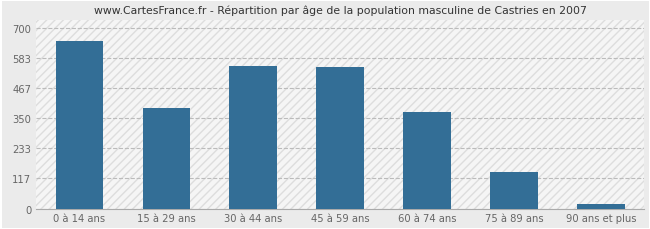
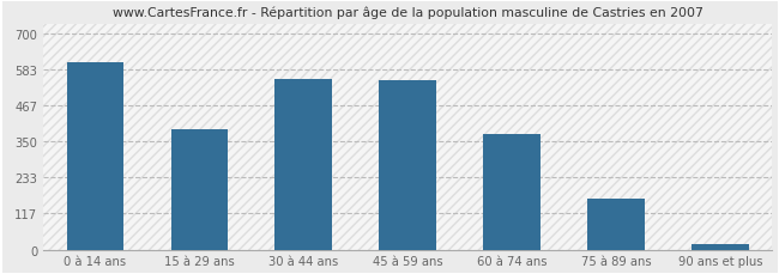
0 à 14 ans: 650 -> 608
75 à 89 ans: 140 -> 163
